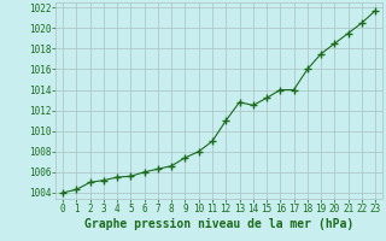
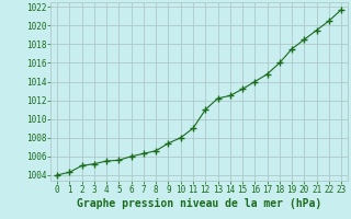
13: 1012.8 -> 1012.2
17: 1014.0 -> 1014.8
